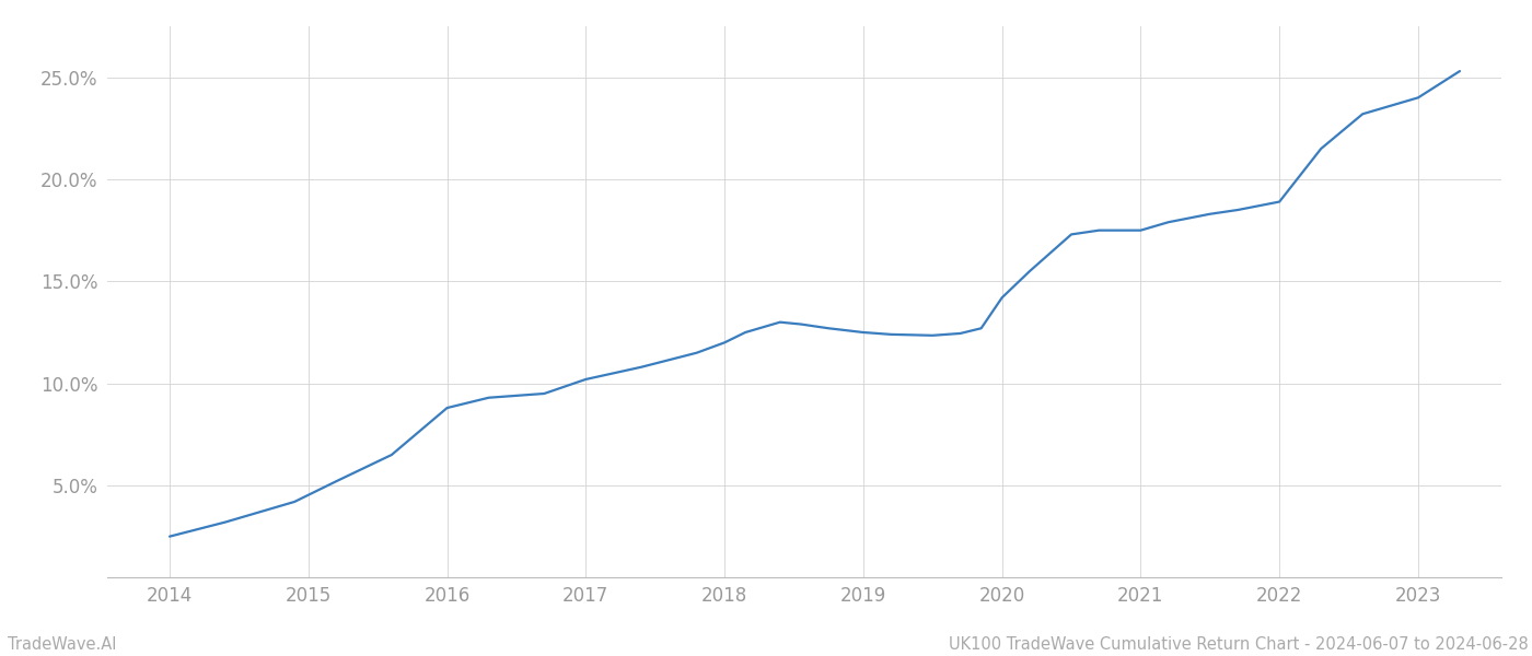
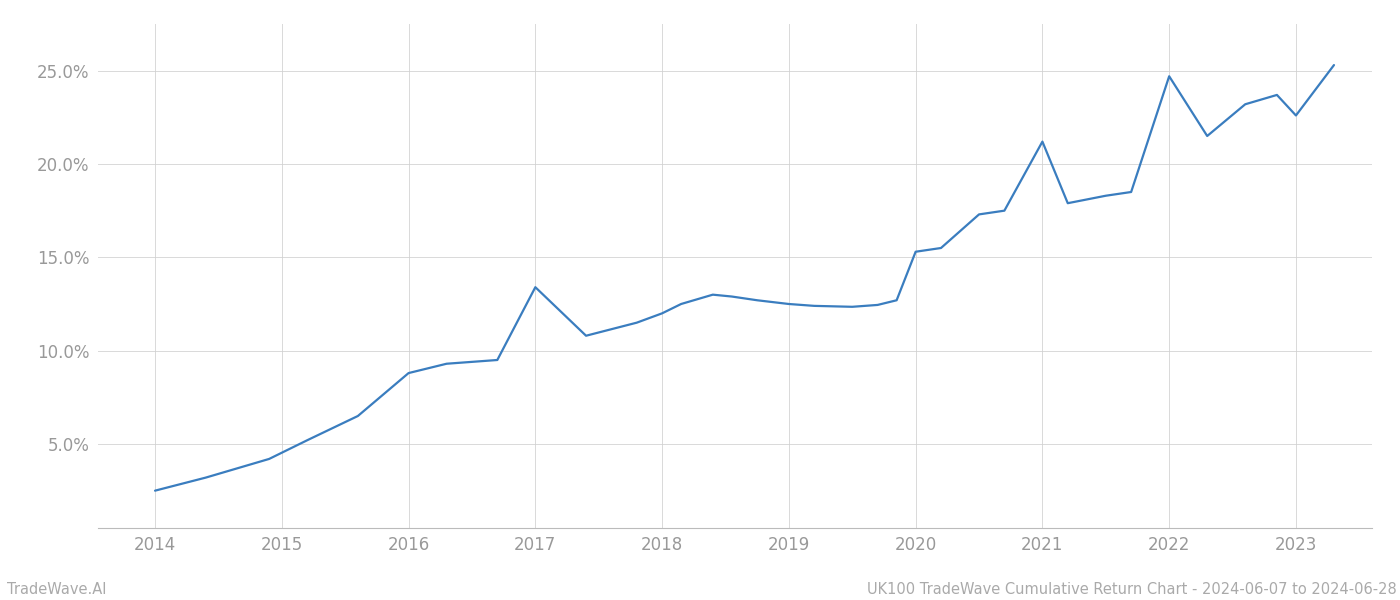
2017: 10.2% -> 13.4%
2020: 14.2% -> 15.3%
2021: 17.5% -> 21.2%
2022: 18.9% -> 24.7%
2023: 24.0% -> 22.6%
